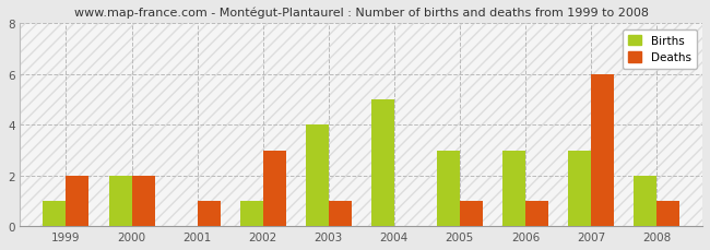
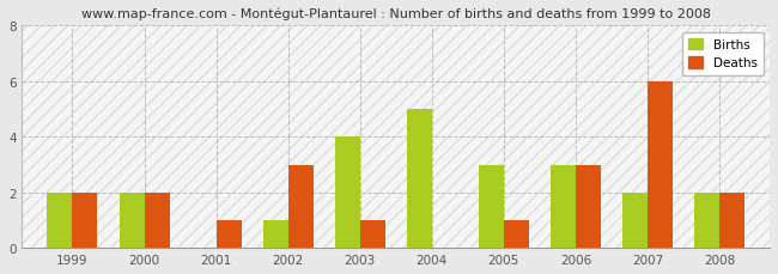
Births/1999: 1 -> 2
Deaths/2006: 1 -> 3
Births/2007: 3 -> 2
Deaths/2008: 1 -> 2
